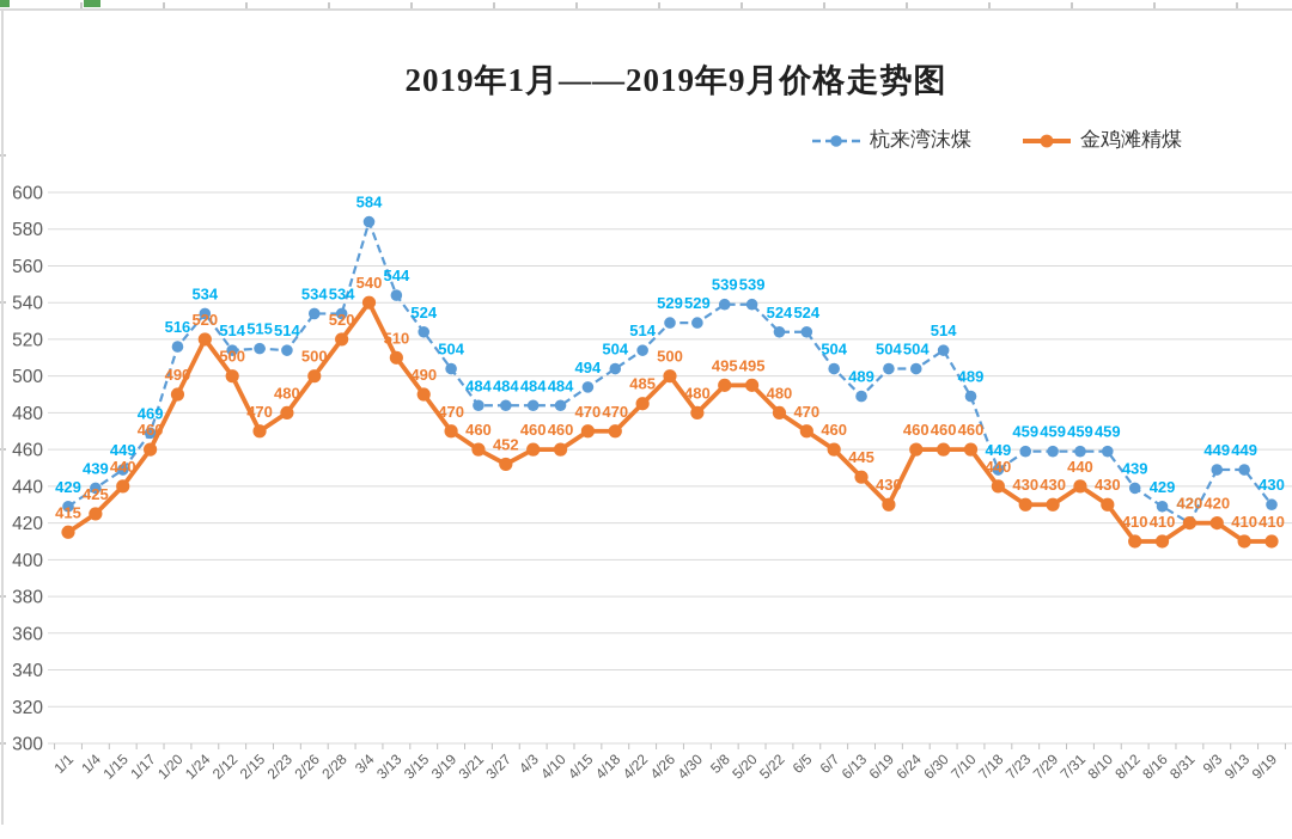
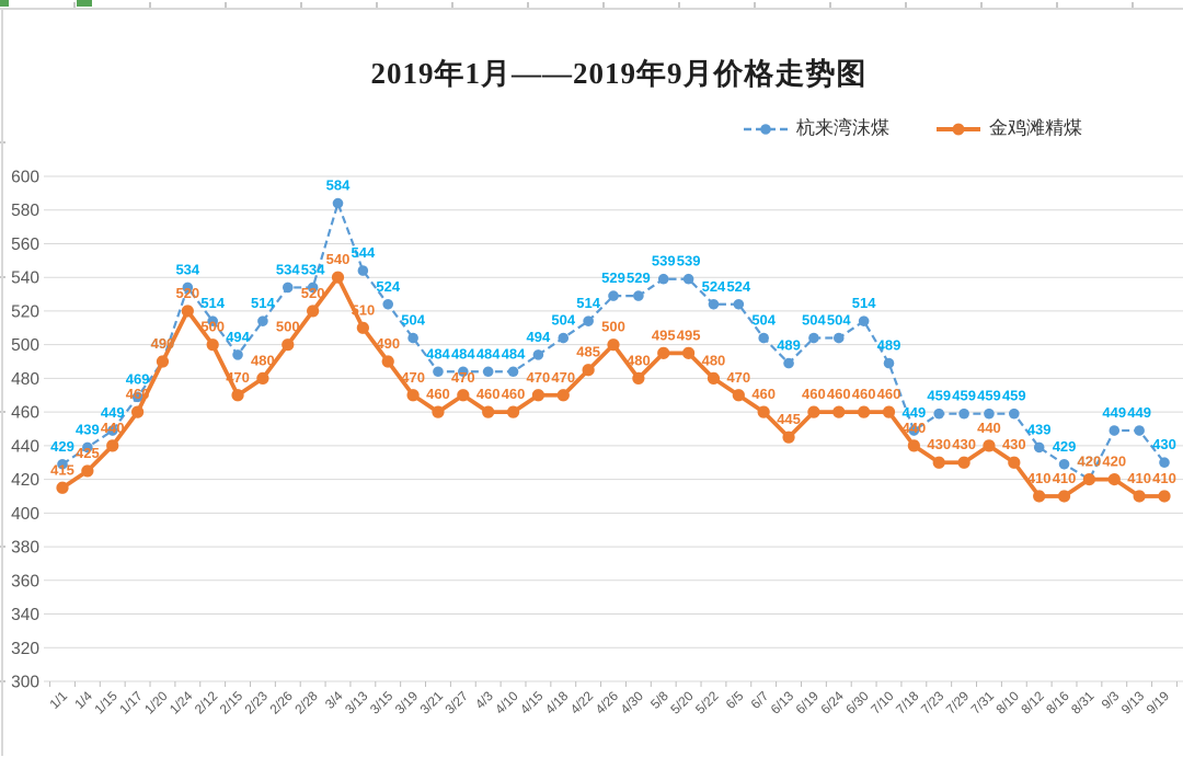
杭来湾沫煤/1/20: 516 -> 490
杭来湾沫煤/2/15: 515 -> 494
金鸡滩精煤/3/27: 452 -> 470
金鸡滩精煤/6/19: 430 -> 460
